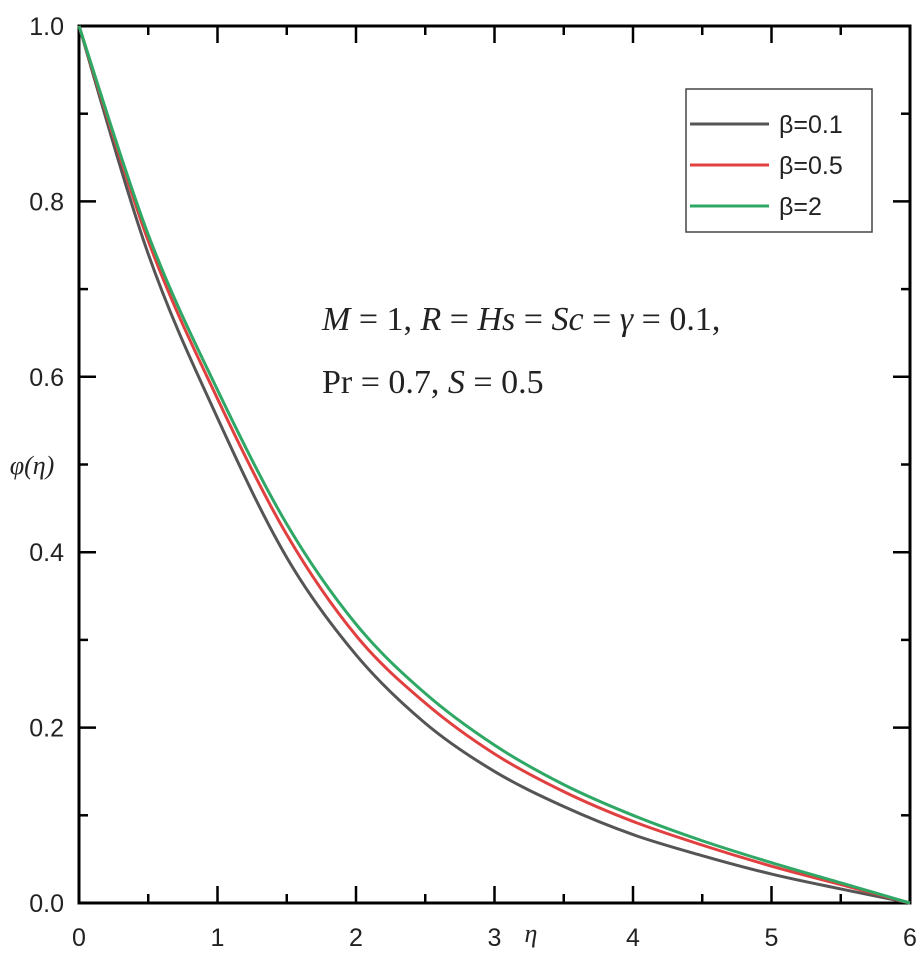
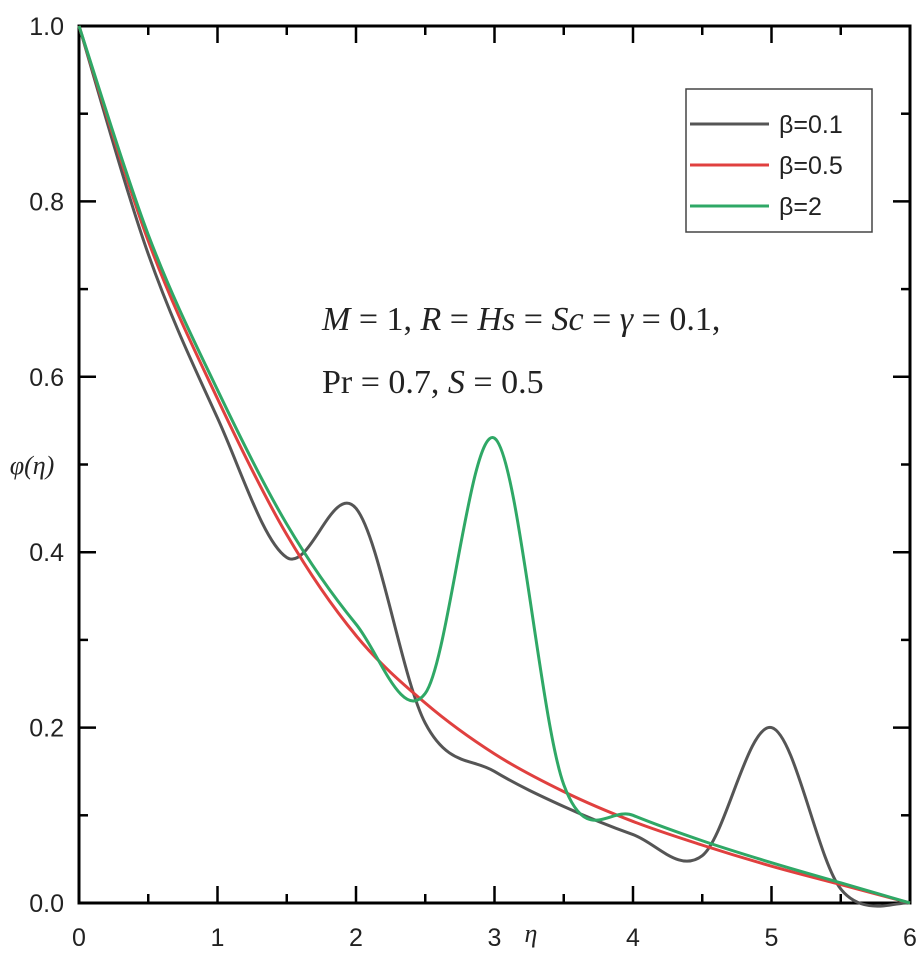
β=0.1/2: 0.28 -> 0.45
β=2/3: 0.18 -> 0.53
β=0.1/5: 0.03 -> 0.20
